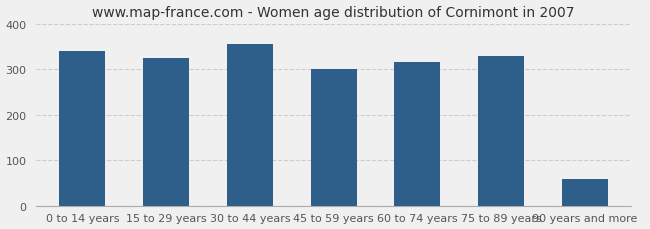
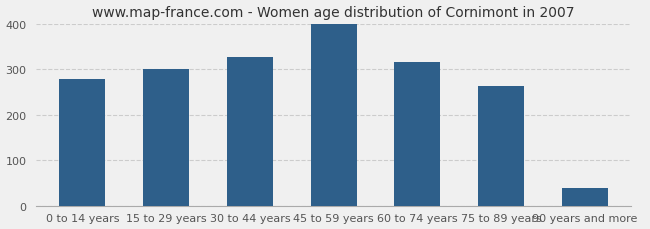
0 to 14 years: 340 -> 278
15 to 29 years: 325 -> 300
30 to 44 years: 355 -> 328
45 to 59 years: 300 -> 400
75 to 89 years: 330 -> 263
90 years and more: 60 -> 40
